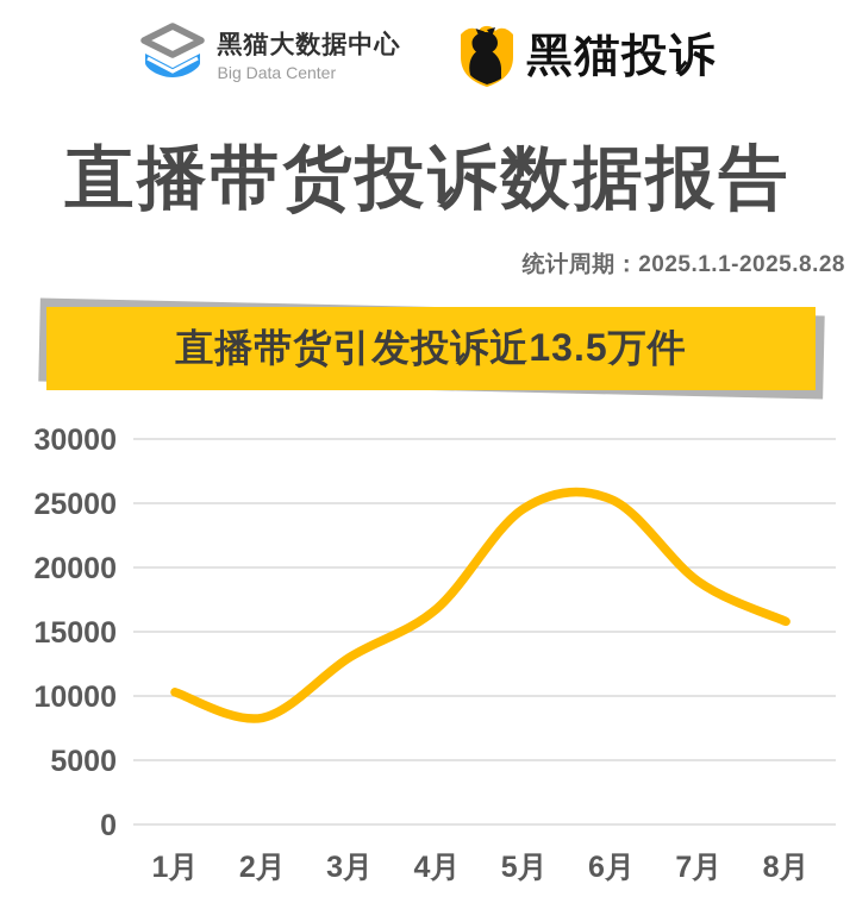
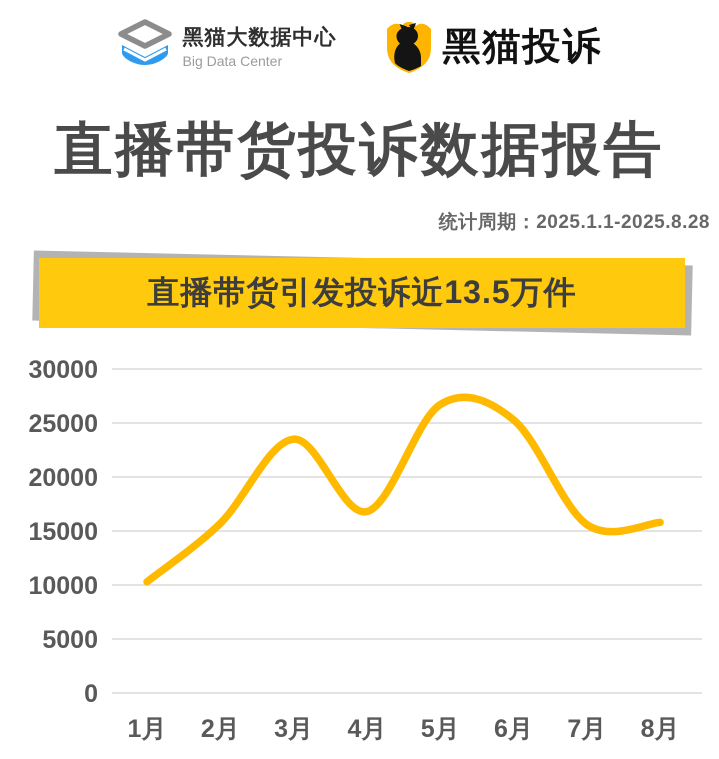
2月: 8300 -> 15700
3月: 13000 -> 23500
5月: 24600 -> 26700
7月: 18900 -> 15600
